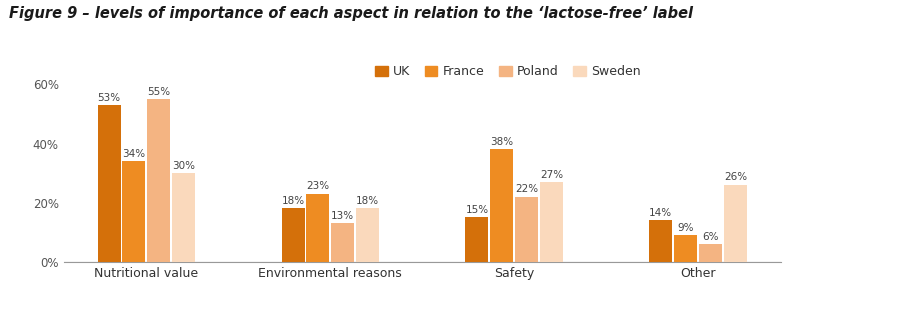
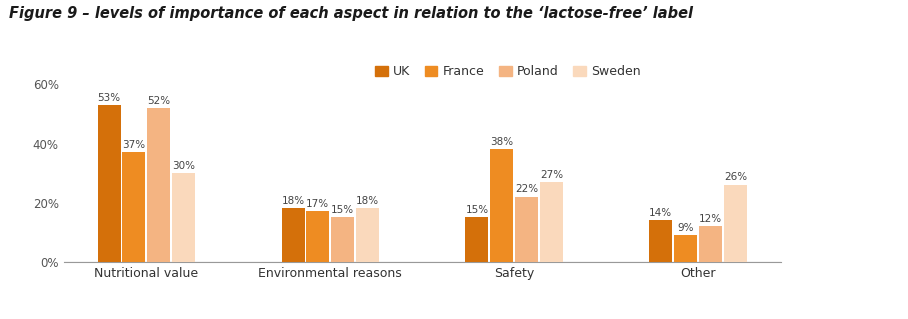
France/Nutritional value: 34% -> 37%
Poland/Nutritional value: 55% -> 52%
France/Environmental reasons: 23% -> 17%
Poland/Environmental reasons: 13% -> 15%
Poland/Other: 6% -> 12%
